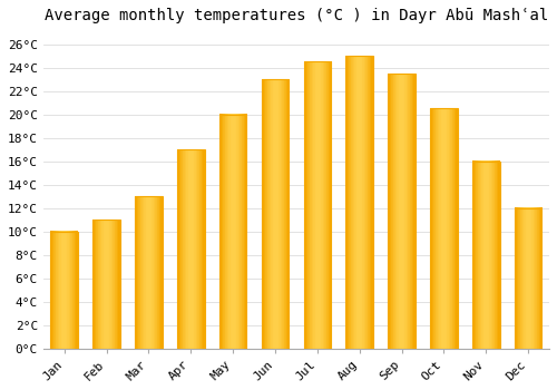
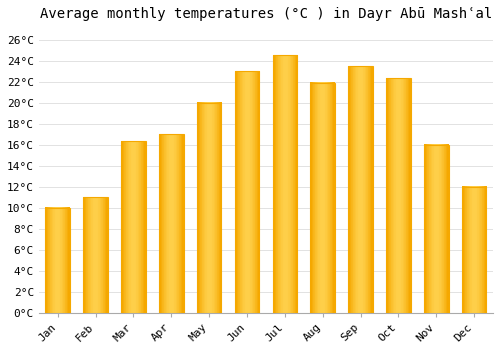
Mar: 13.0°C -> 16.3°C
Aug: 25.0°C -> 21.9°C
Oct: 20.5°C -> 22.3°C
